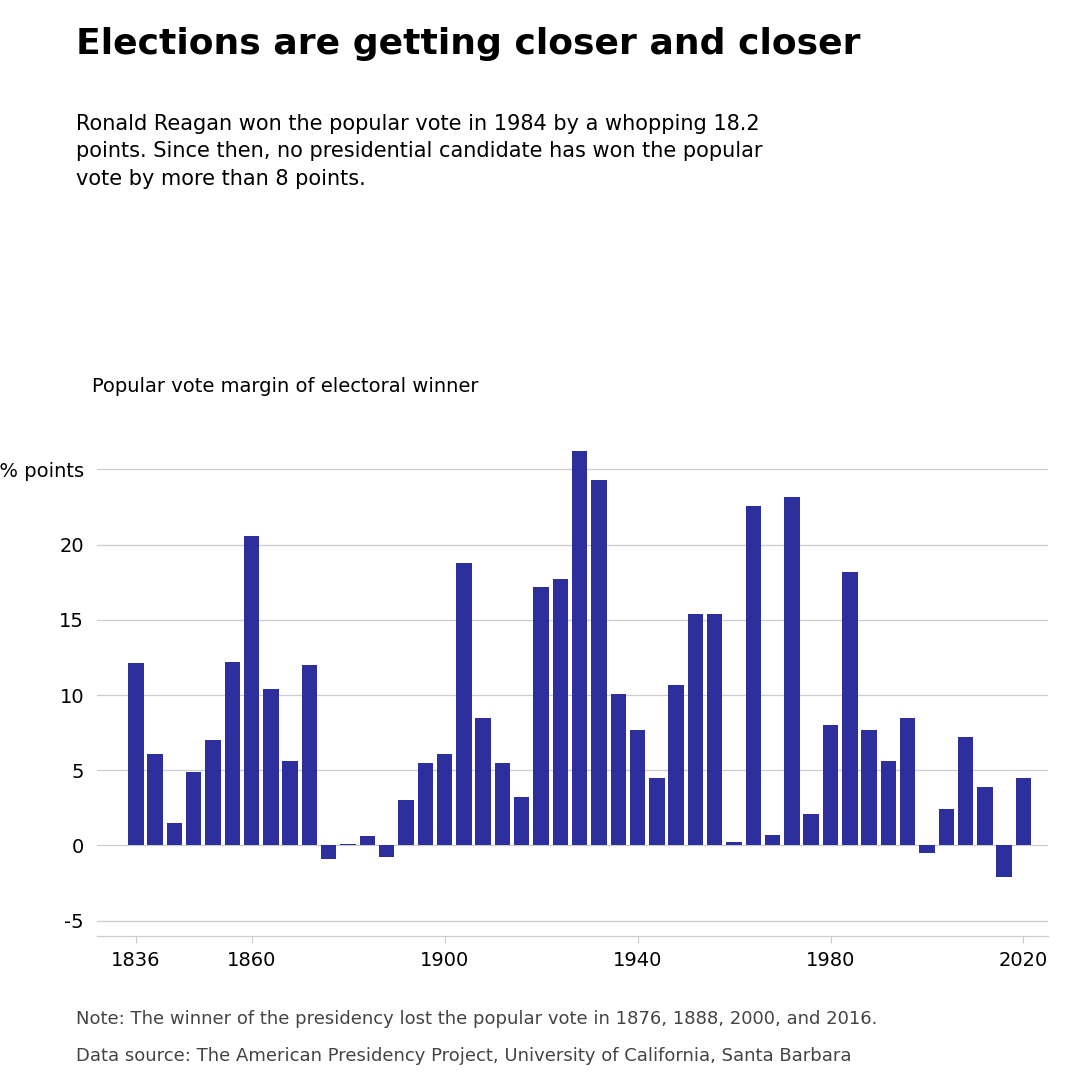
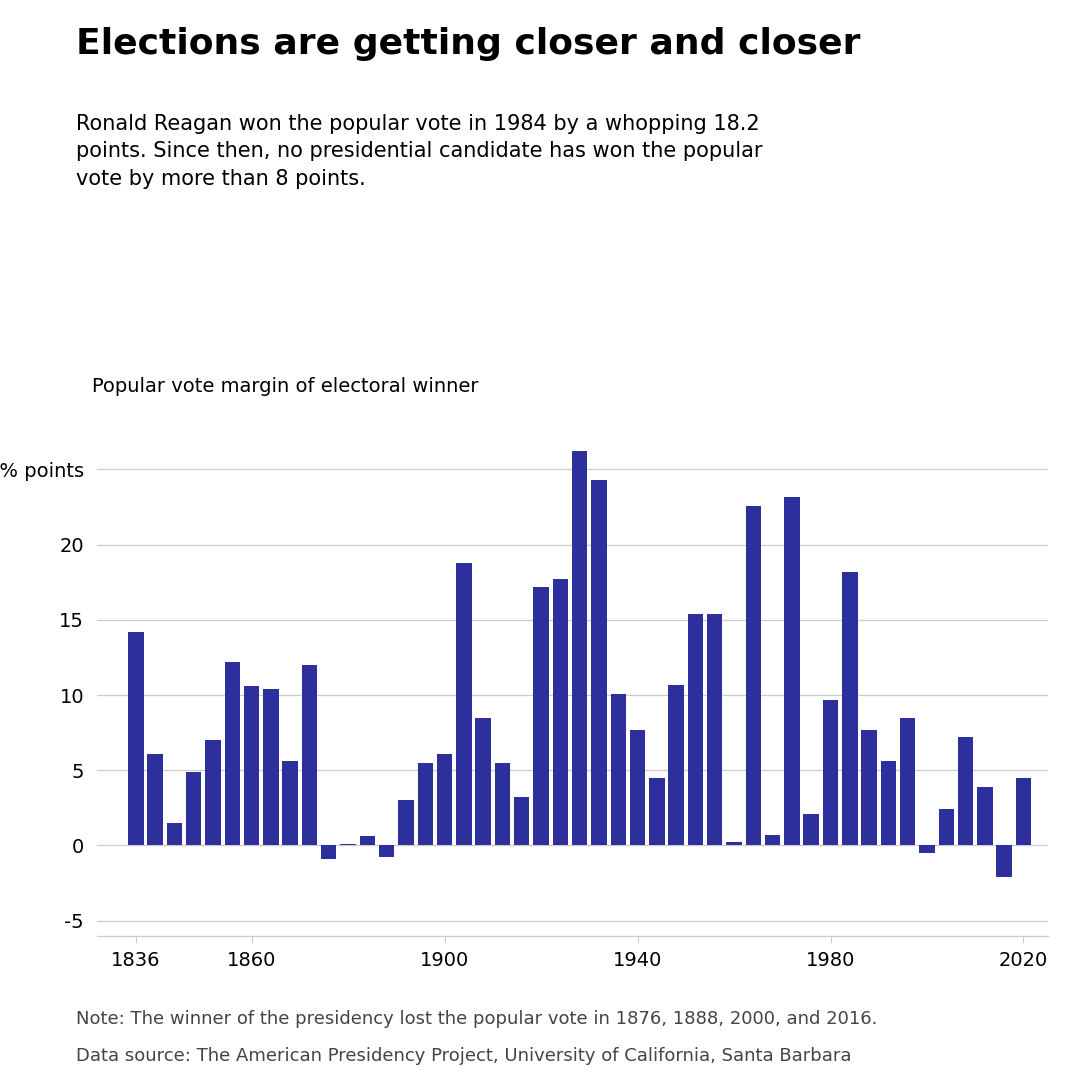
1836: 12.1 -> 14.2
1860: 20.6 -> 10.6
1980: 8.0 -> 9.7
